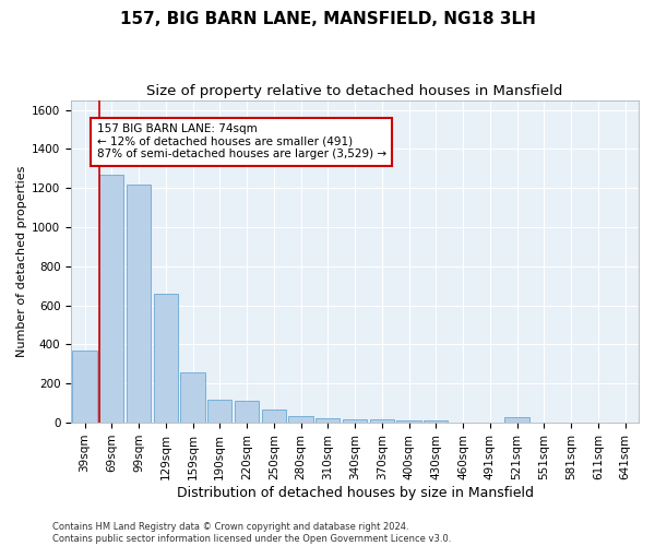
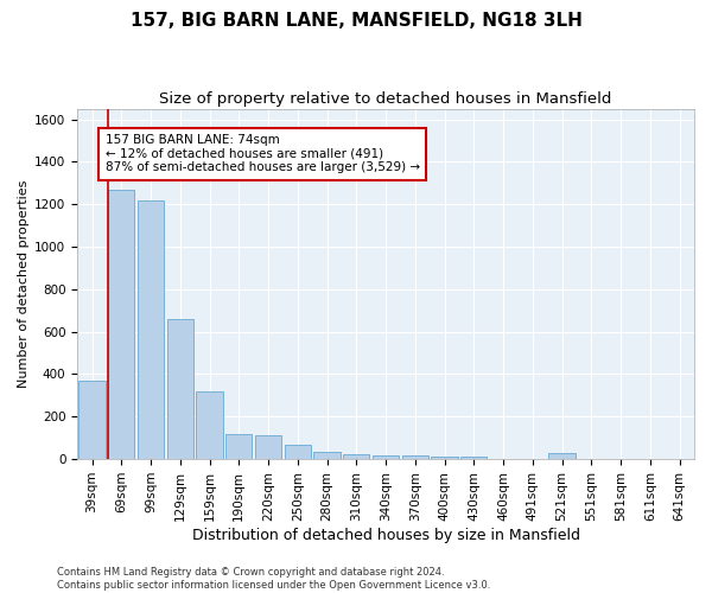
159sqm: 260 -> 320
